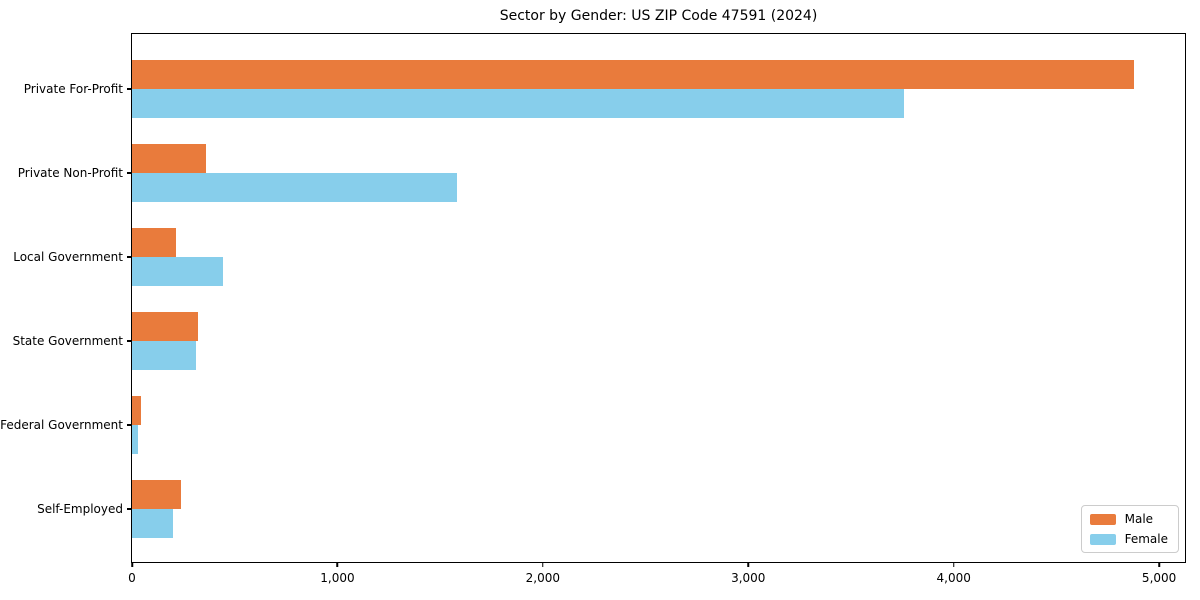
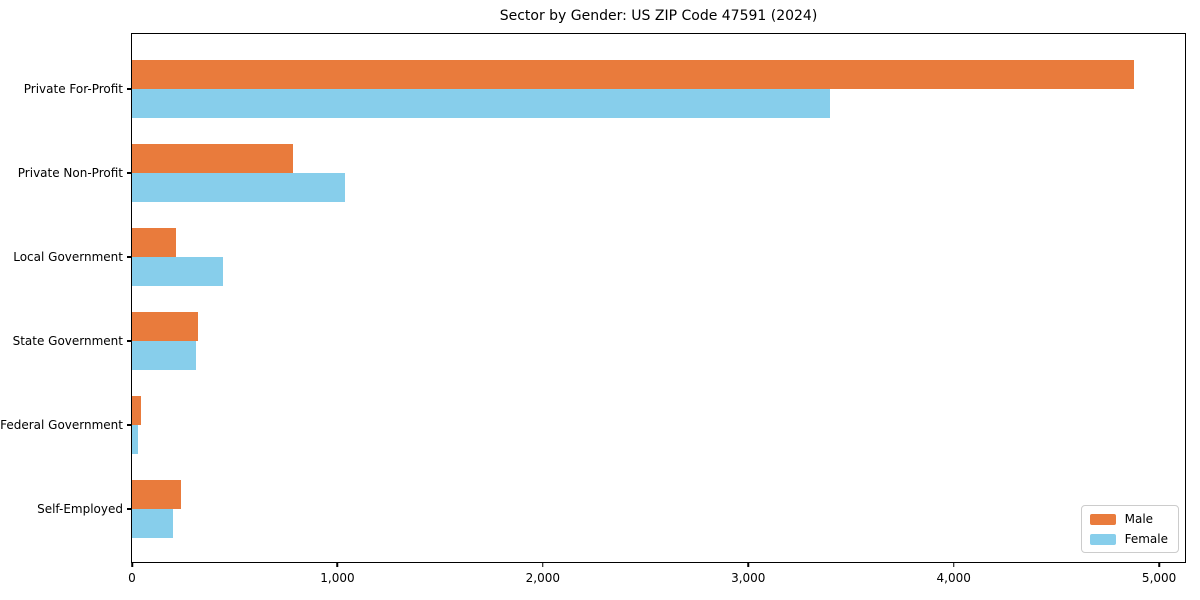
Female/Private For-Profit: 3760 -> 3400
Male/Private Non-Profit: 360 -> 780
Female/Private Non-Profit: 1580 -> 1040
